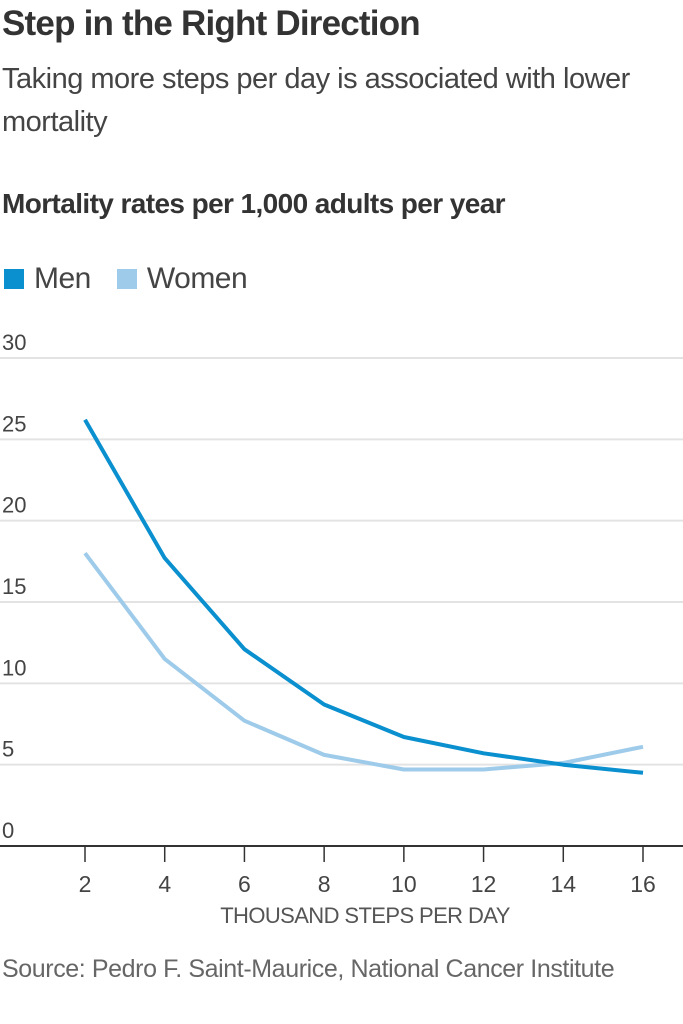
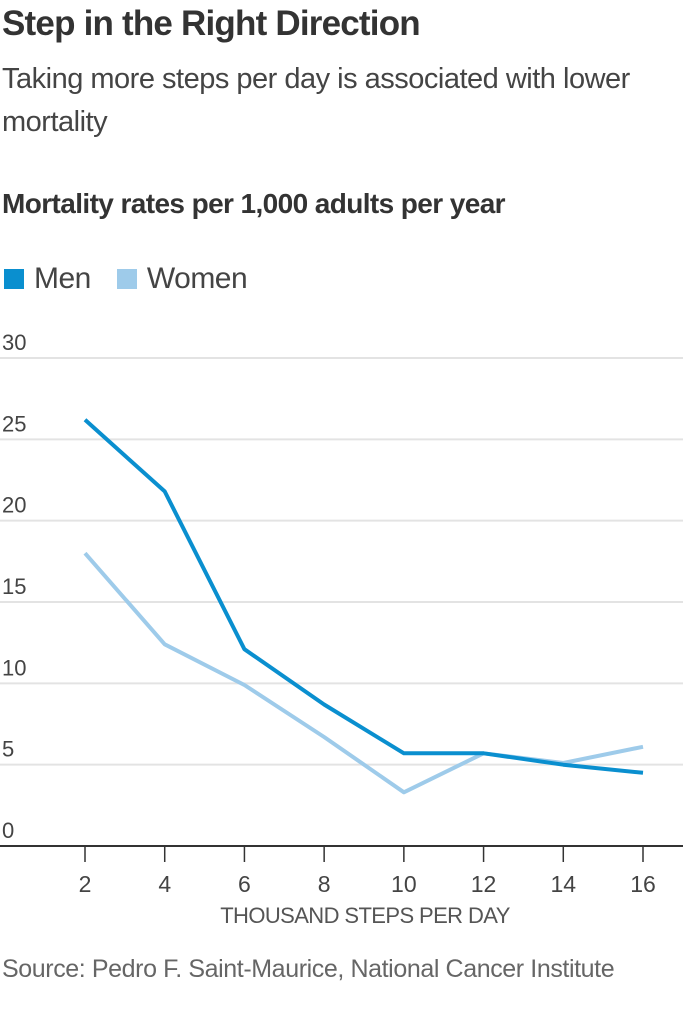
Men/4: 17.7 -> 21.8
Women/4: 11.5 -> 12.4
Women/6: 7.7 -> 9.9
Women/8: 5.6 -> 6.7
Men/10: 6.7 -> 5.7
Women/10: 4.7 -> 3.3
Women/12: 4.7 -> 5.7
